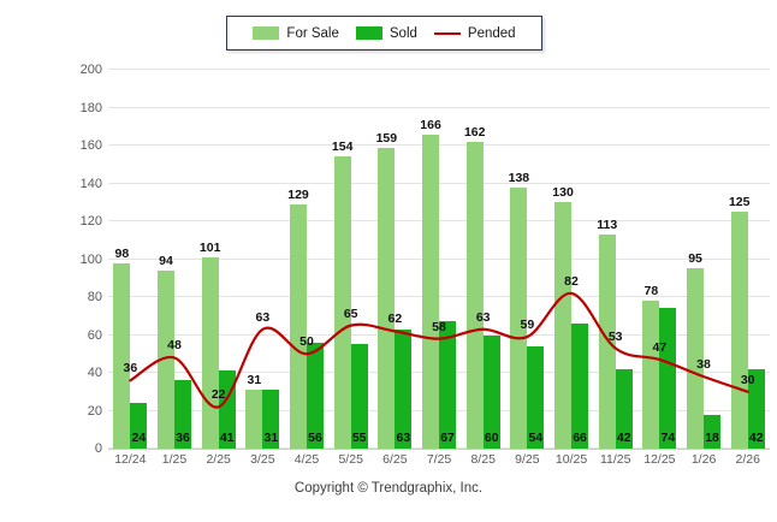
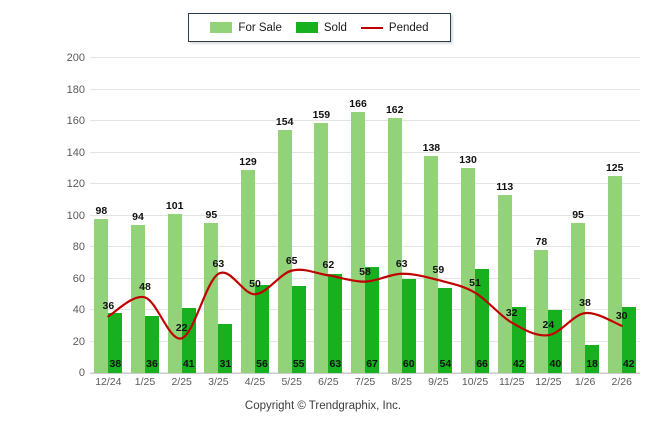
Sold/12/24: 24 -> 38
For Sale/3/25: 31 -> 95
Pended/10/25: 82 -> 51
Pended/11/25: 53 -> 32
Sold/12/25: 74 -> 40
Pended/12/25: 47 -> 24
